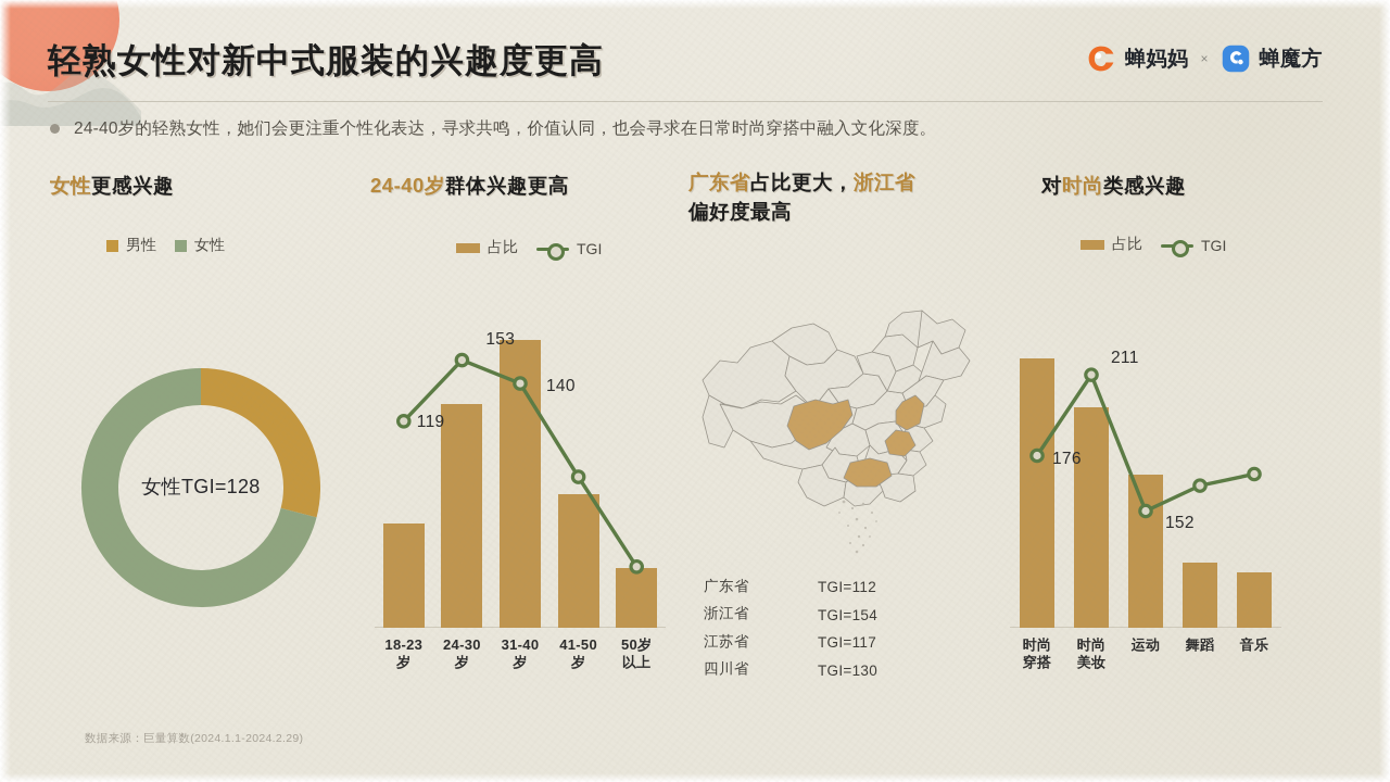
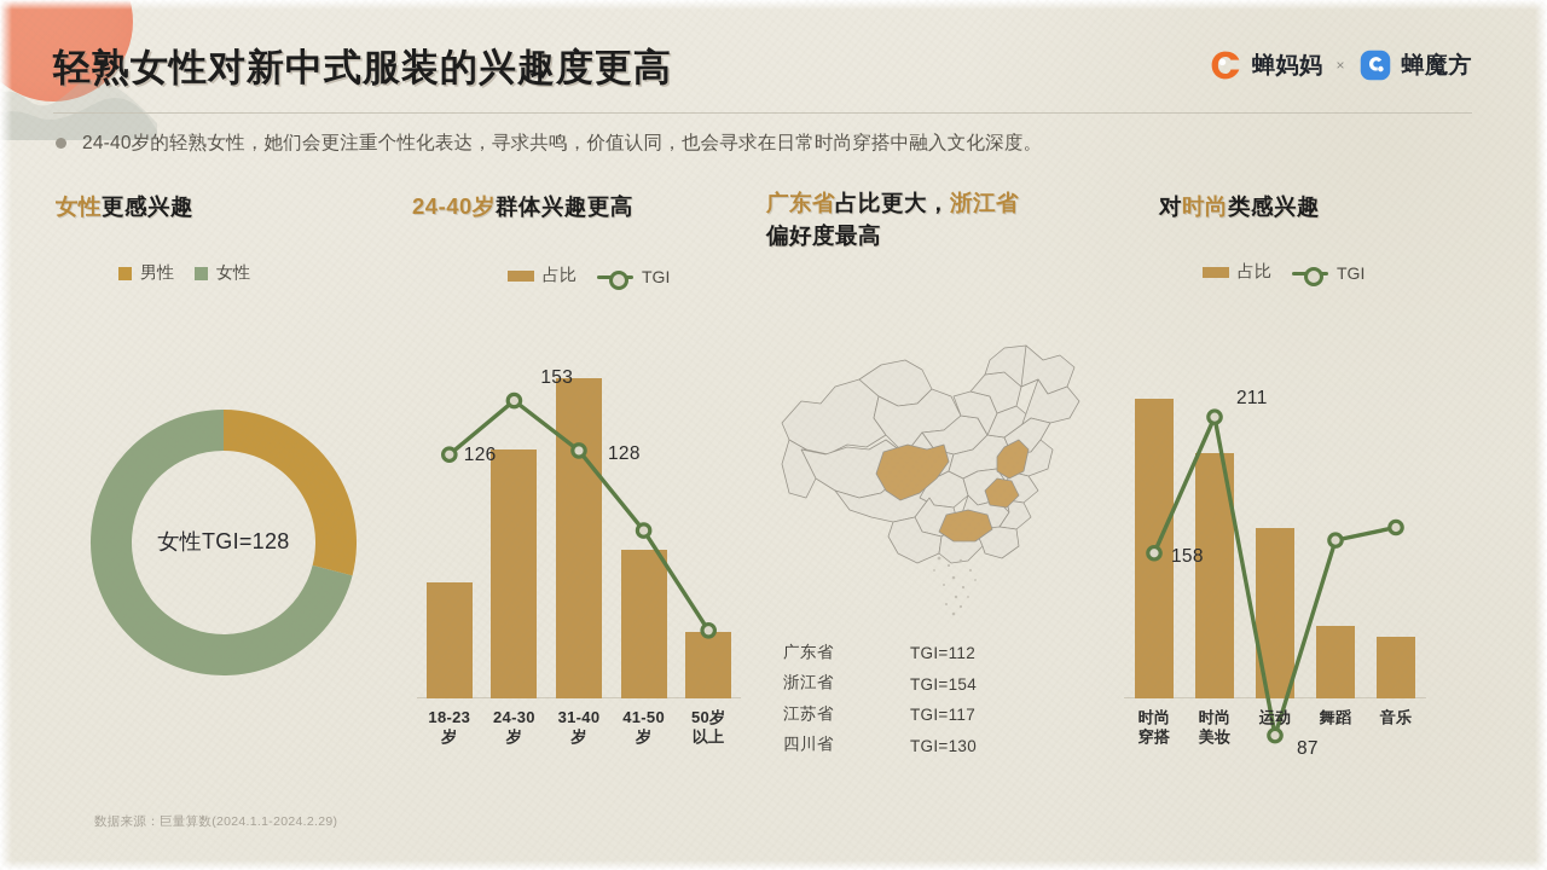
24-40岁群体兴趣更高/TGI/18-23岁: 119 -> 126
24-40岁群体兴趣更高/TGI/31-40岁: 140 -> 128
对时尚类感兴趣/TGI/时尚穿搭: 176 -> 158
对时尚类感兴趣/TGI/运动: 152 -> 87
